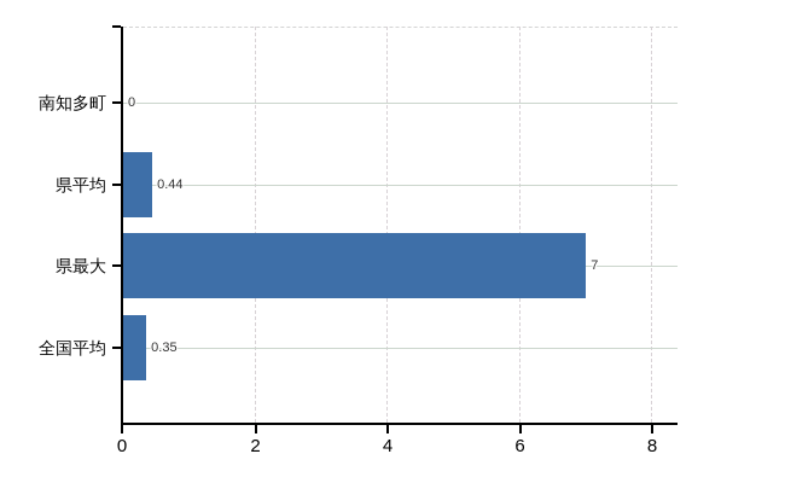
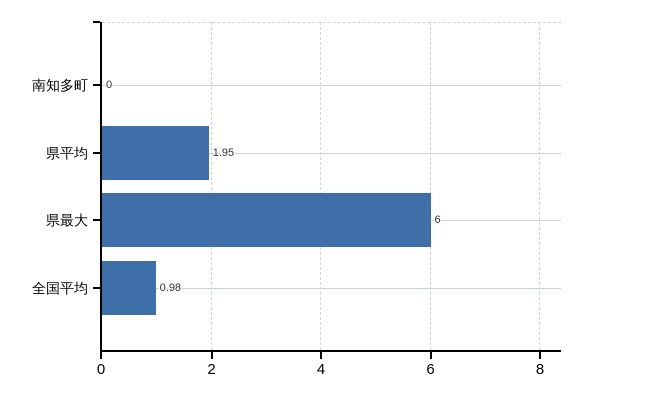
県平均: 0.44 -> 1.95
県最大: 7 -> 6
全国平均: 0.35 -> 0.98
